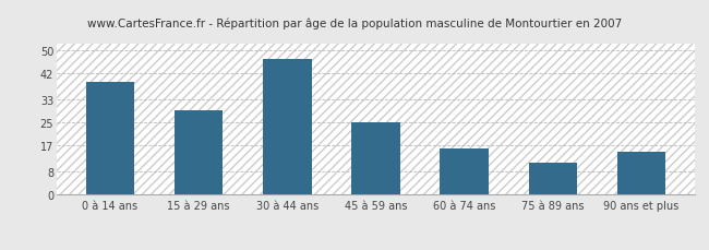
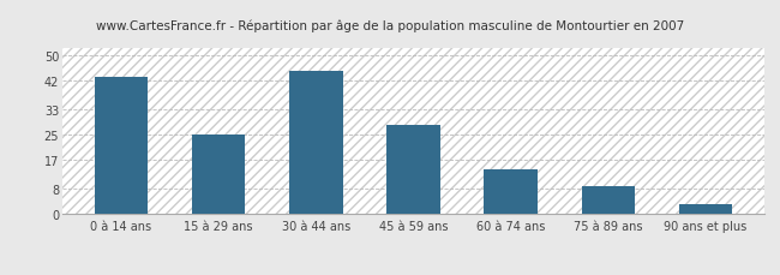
0 à 14 ans: 39 -> 43
15 à 29 ans: 29 -> 25
30 à 44 ans: 47 -> 45
45 à 59 ans: 25 -> 28
60 à 74 ans: 16 -> 14
75 à 89 ans: 11 -> 9
90 ans et plus: 15 -> 3
